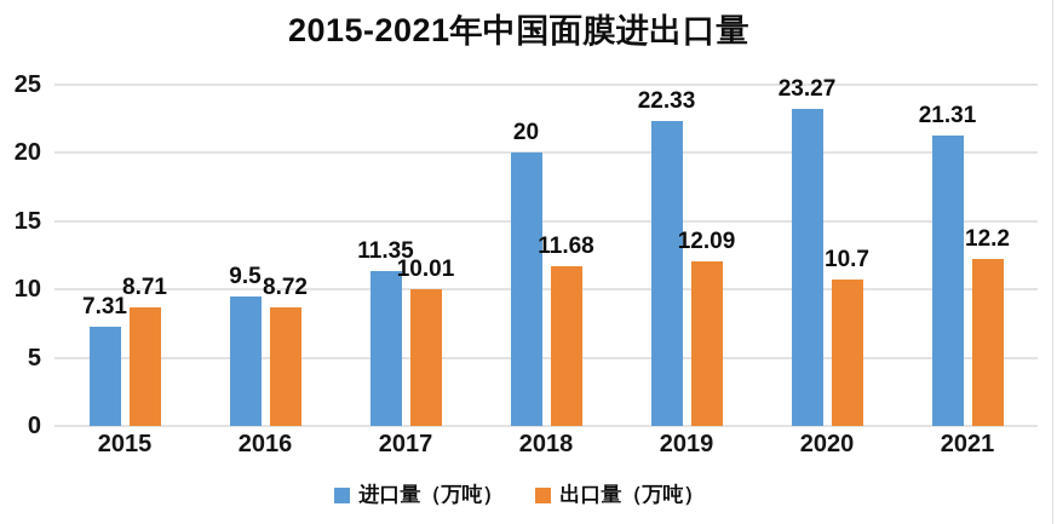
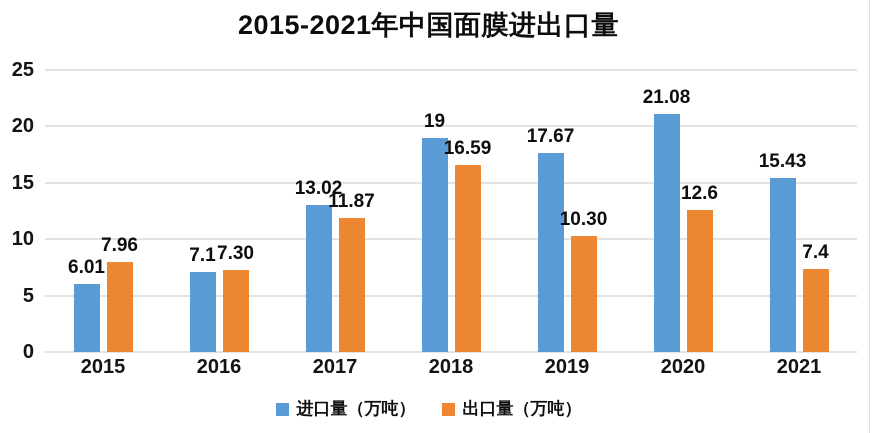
进口量（万吨）/2015: 7.31 -> 6.01
出口量（万吨）/2015: 8.71 -> 7.96
进口量（万吨）/2016: 9.5 -> 7.1
出口量（万吨）/2016: 8.72 -> 7.30
进口量（万吨）/2017: 11.35 -> 13.02
出口量（万吨）/2017: 10.01 -> 11.87
进口量（万吨）/2018: 20 -> 19
出口量（万吨）/2018: 11.68 -> 16.59
进口量（万吨）/2019: 22.33 -> 17.67
出口量（万吨）/2019: 12.09 -> 10.30
进口量（万吨）/2020: 23.27 -> 21.08
出口量（万吨）/2020: 10.7 -> 12.6
进口量（万吨）/2021: 21.31 -> 15.43
出口量（万吨）/2021: 12.2 -> 7.4
